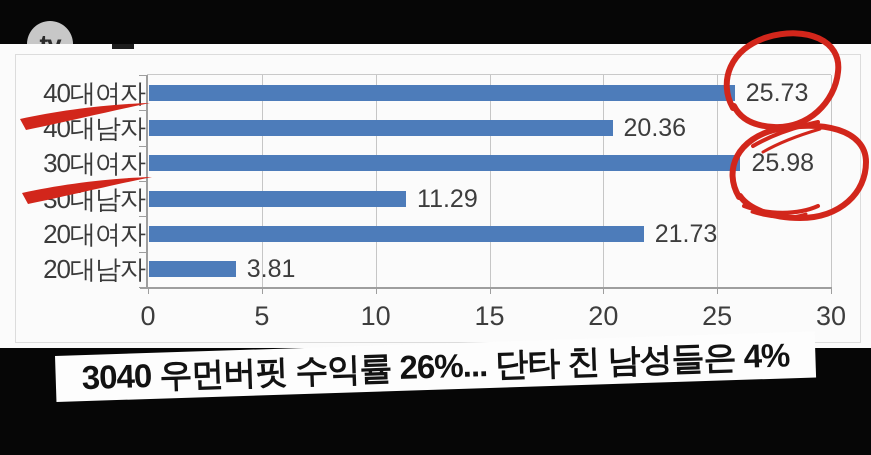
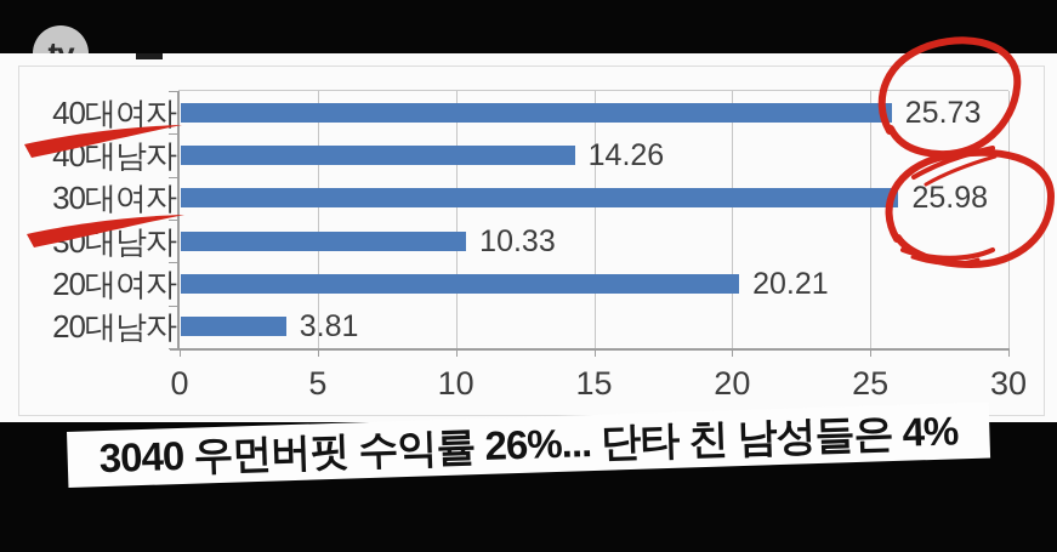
40대남자: 20.36 -> 14.26
30대남자: 11.29 -> 10.33
20대여자: 21.73 -> 20.21
